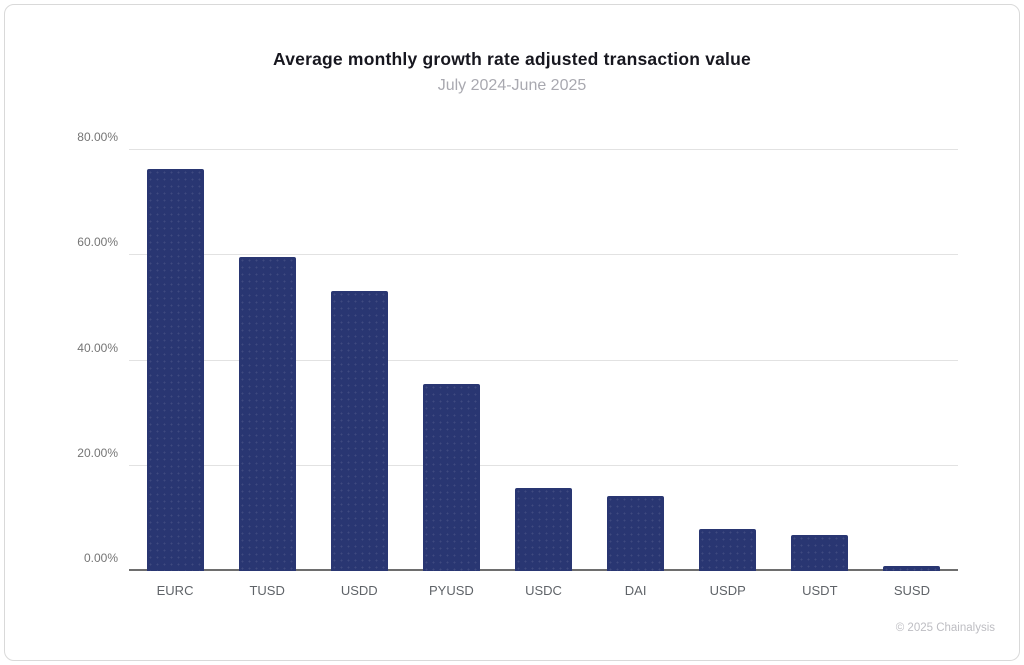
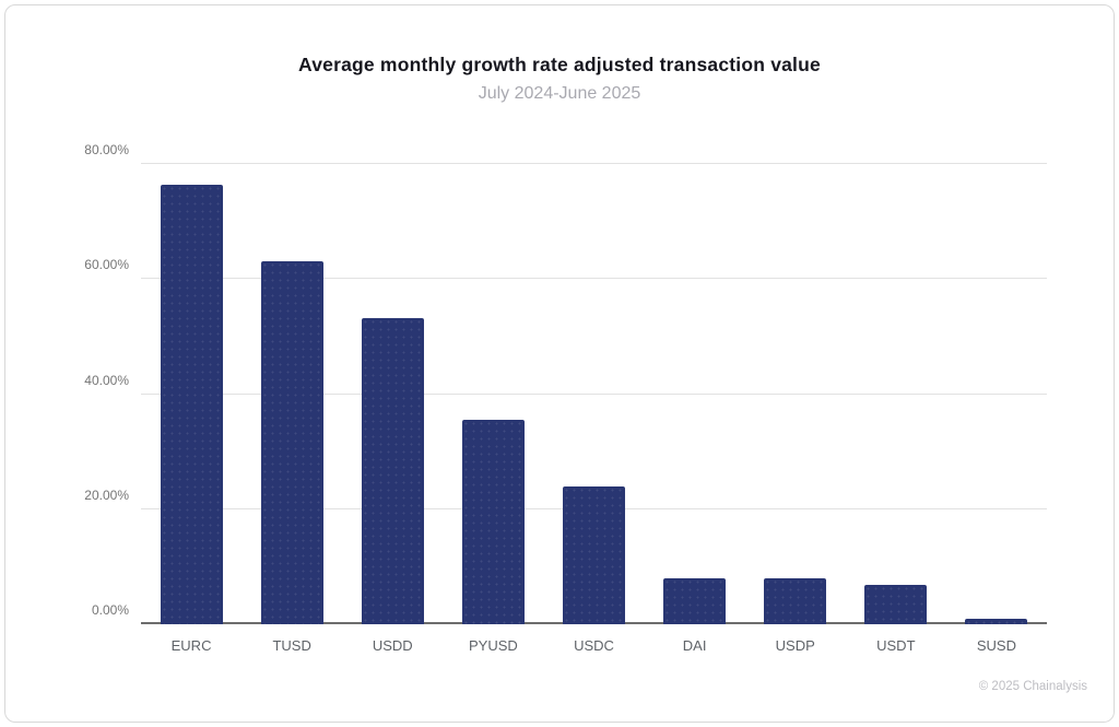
TUSD: 60% -> 63%
USDC: 16% -> 24%
DAI: 14% -> 8%
